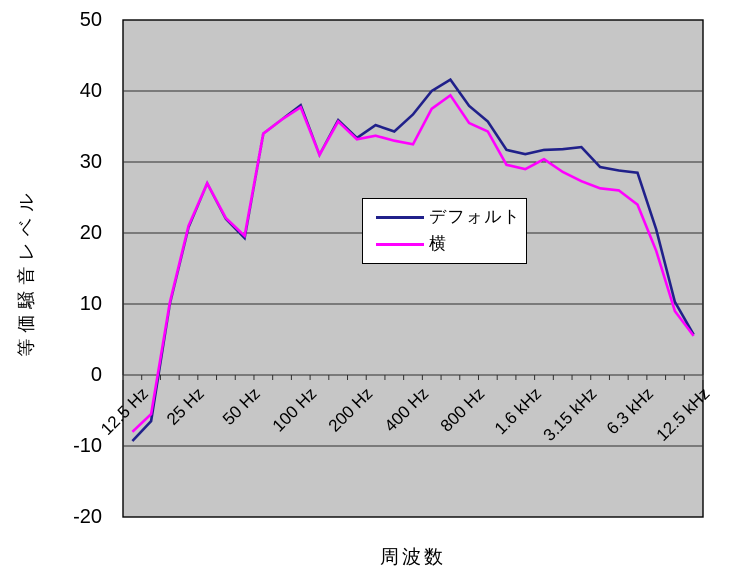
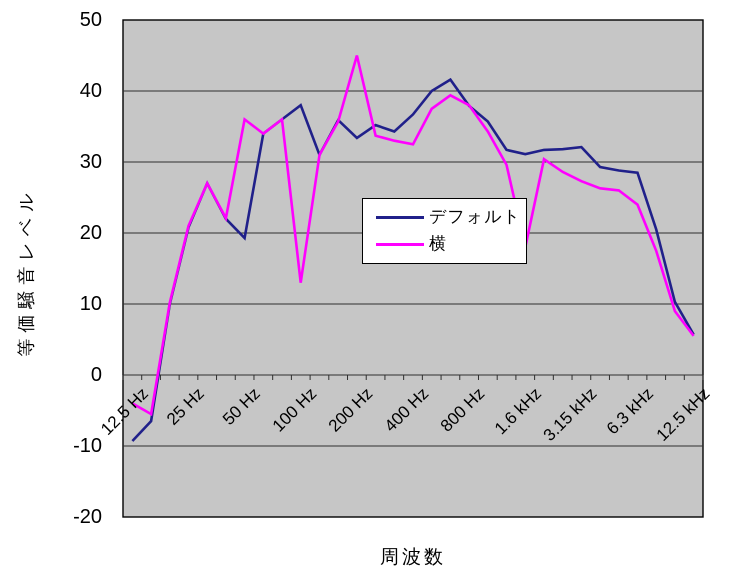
横/12.5 Hz: -8 -> -4
横/50 Hz: 20 -> 36
横/100 Hz: 38 -> 13
横/200 Hz: 33 -> 45
横/800 Hz: 36 -> 38
横/1.6 kHz: 29 -> 18
